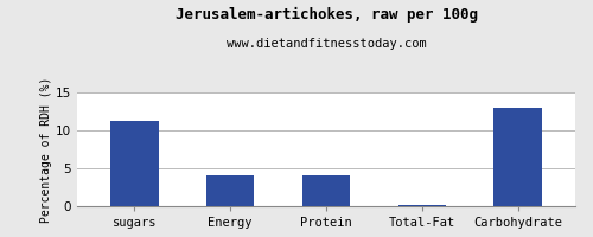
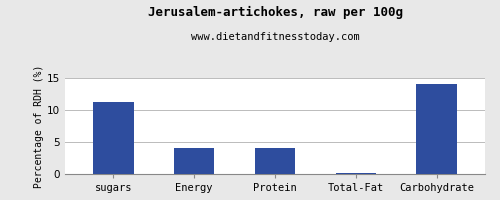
Carbohydrate: 13.0 -> 14.0
